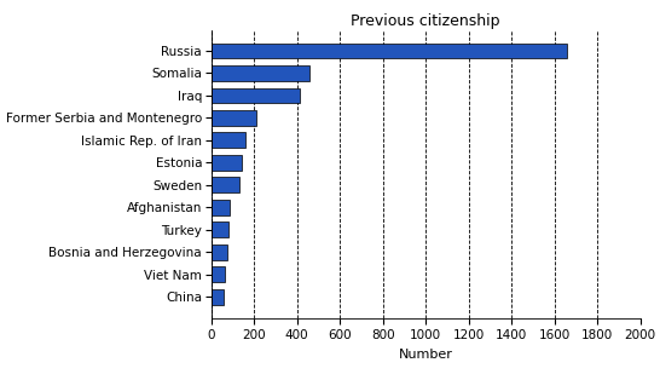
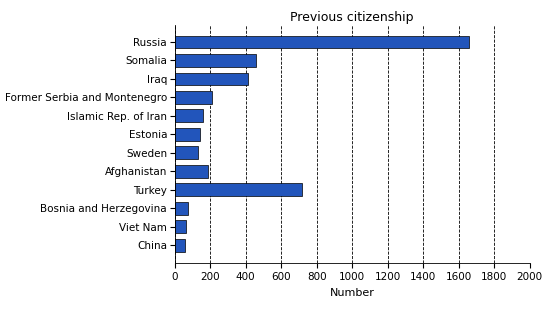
Afghanistan: 80 -> 190
Turkey: 80 -> 720
